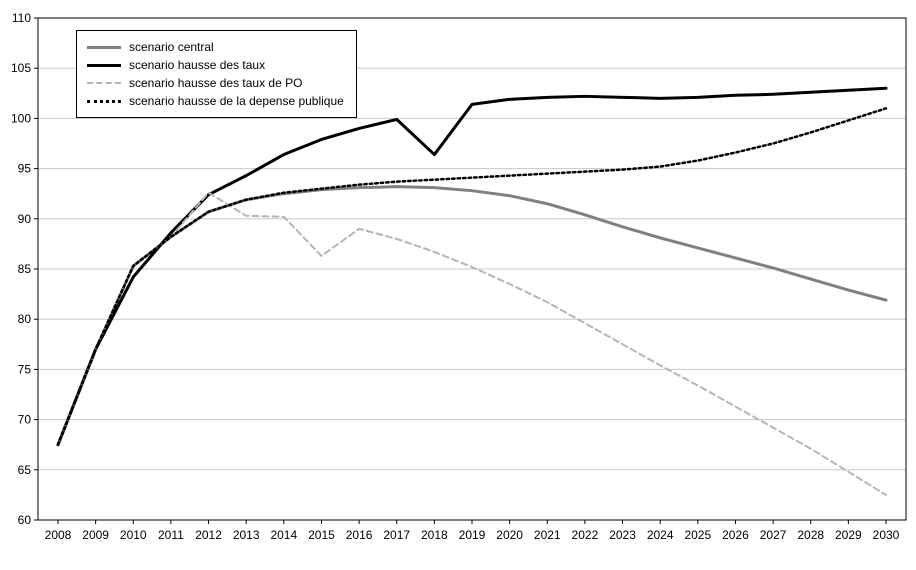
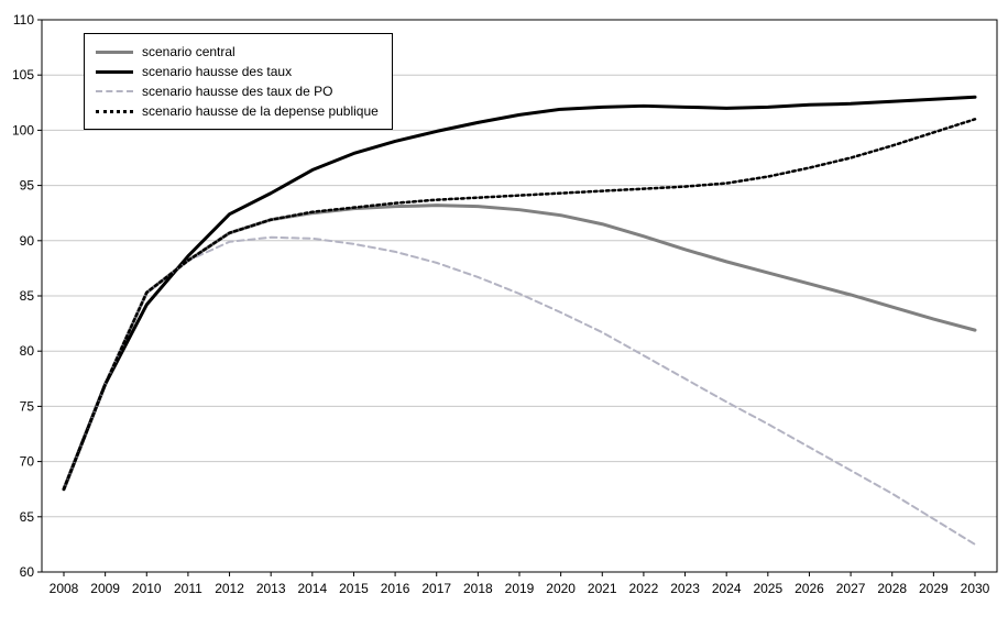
scenario hausse des taux de PO/2012: 92.6 -> 89.9
scenario hausse des taux de PO/2015: 86.3 -> 89.7
scenario hausse des taux/2018: 96.4 -> 100.7
